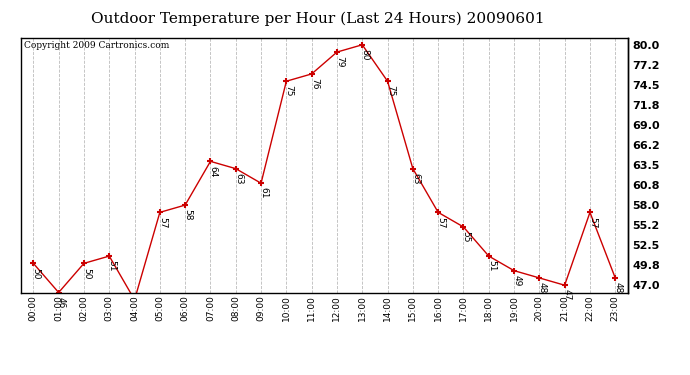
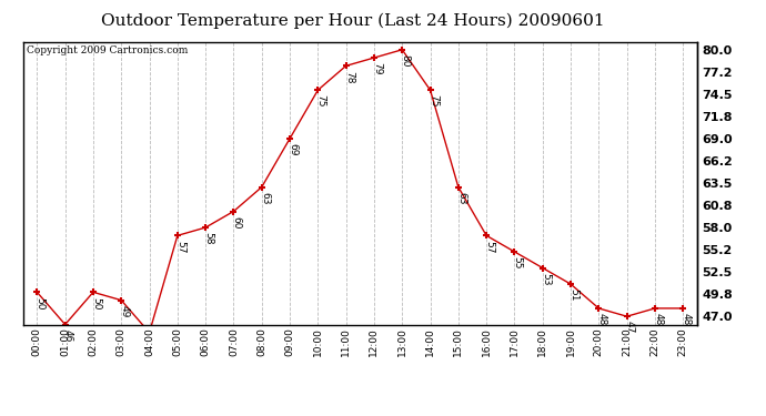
03:00: 51 -> 49
07:00: 64 -> 60
09:00: 61 -> 69
11:00: 76 -> 78
18:00: 51 -> 53
19:00: 49 -> 51
22:00: 57 -> 48
